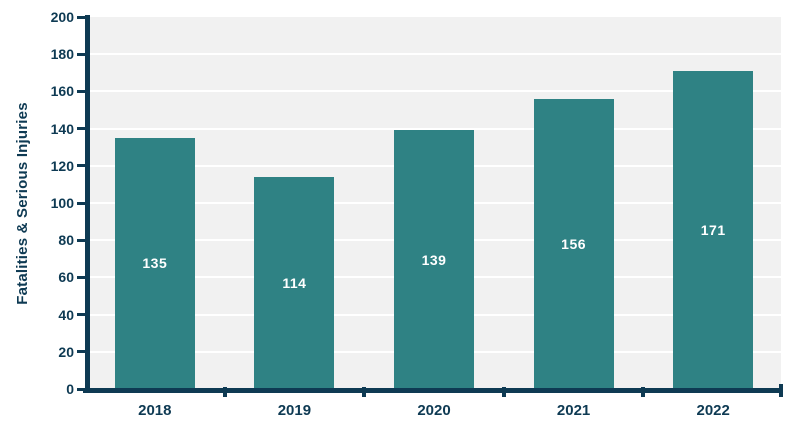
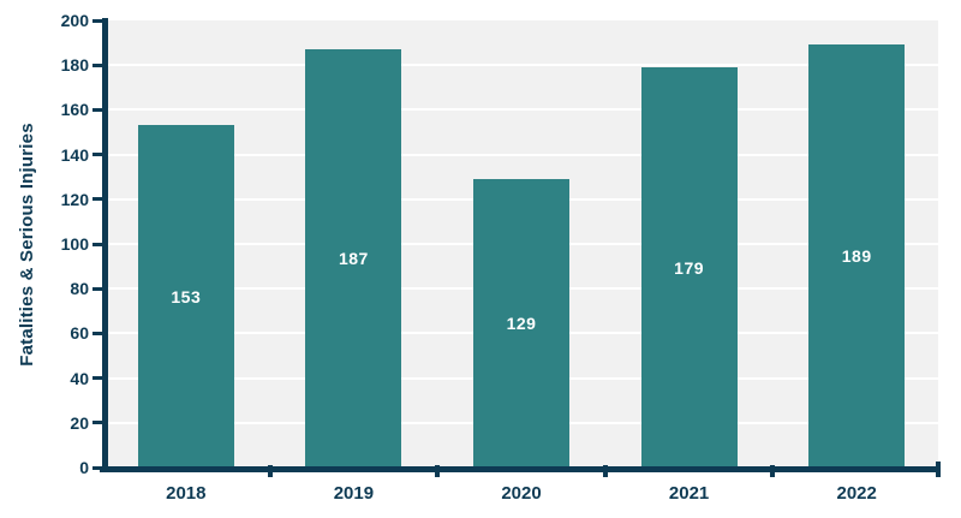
2018: 135 -> 153
2019: 114 -> 187
2020: 139 -> 129
2021: 156 -> 179
2022: 171 -> 189
